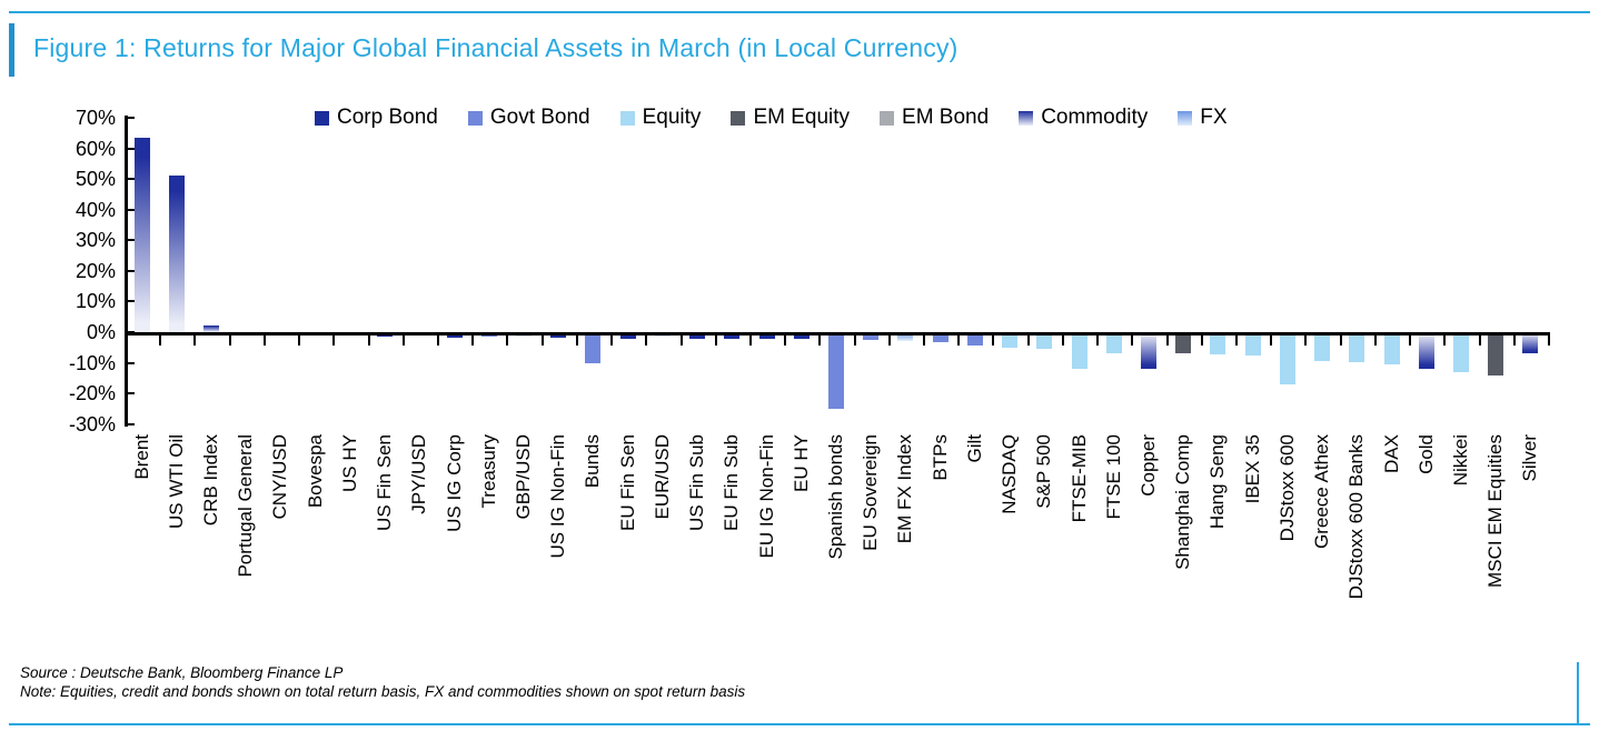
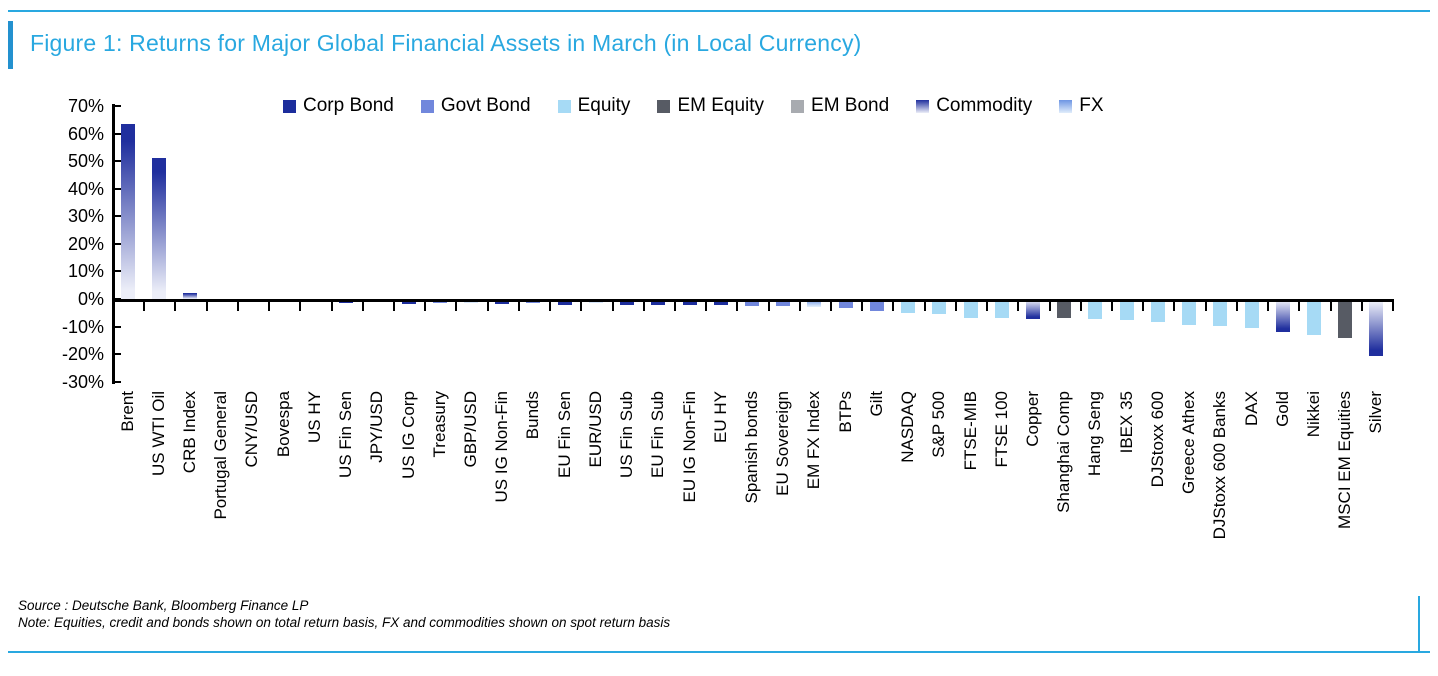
Bunds: -10% -> -2%
Spanish bonds: -25% -> -2%
FTSE-MIB: -12% -> -7%
Copper: -12% -> -7%
DJStoxx 600: -17% -> -8%
Silver: -7% -> -20%
